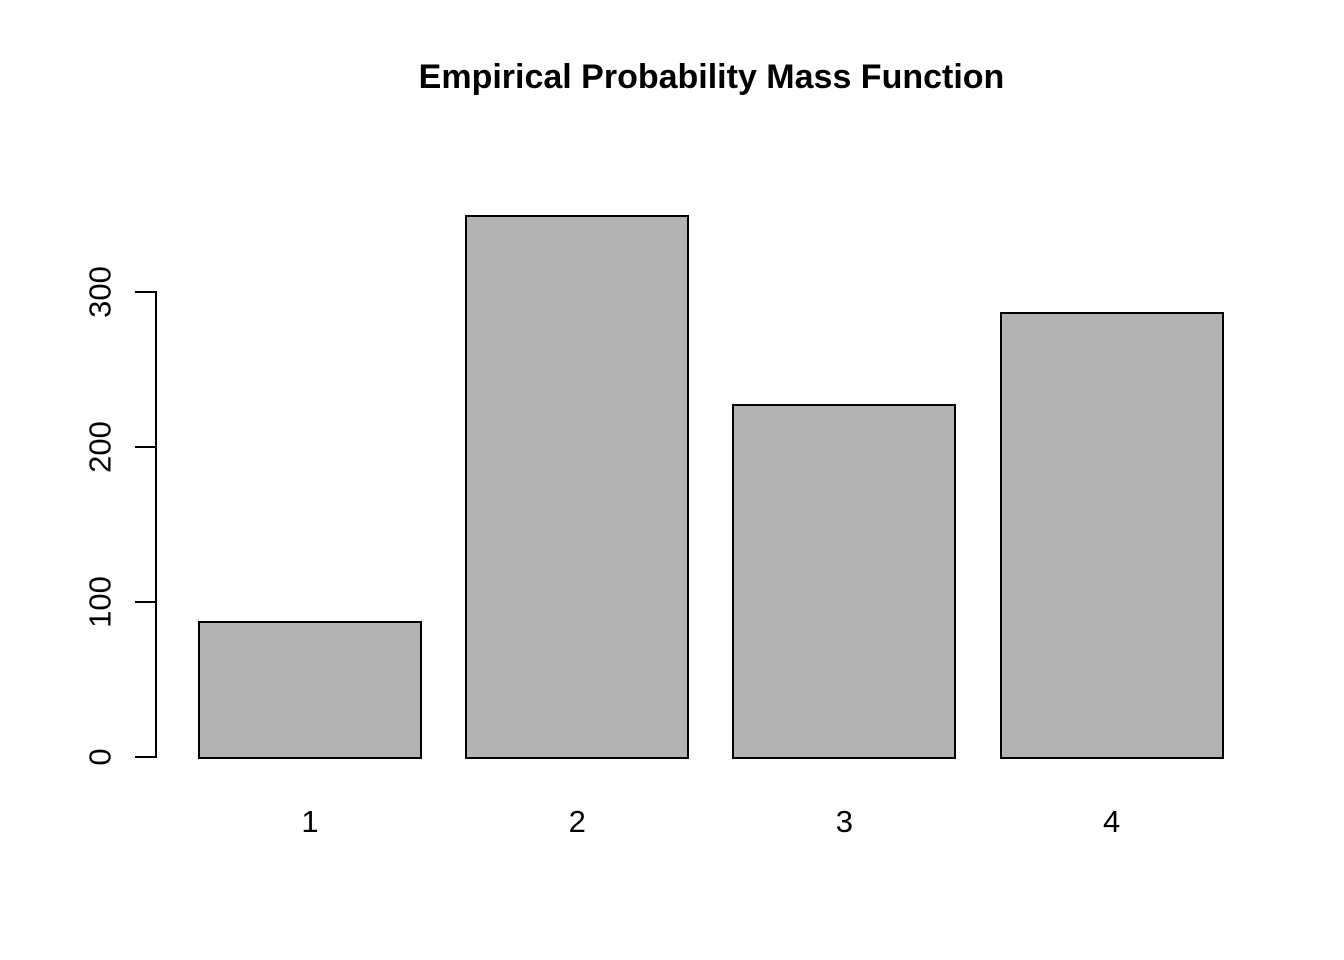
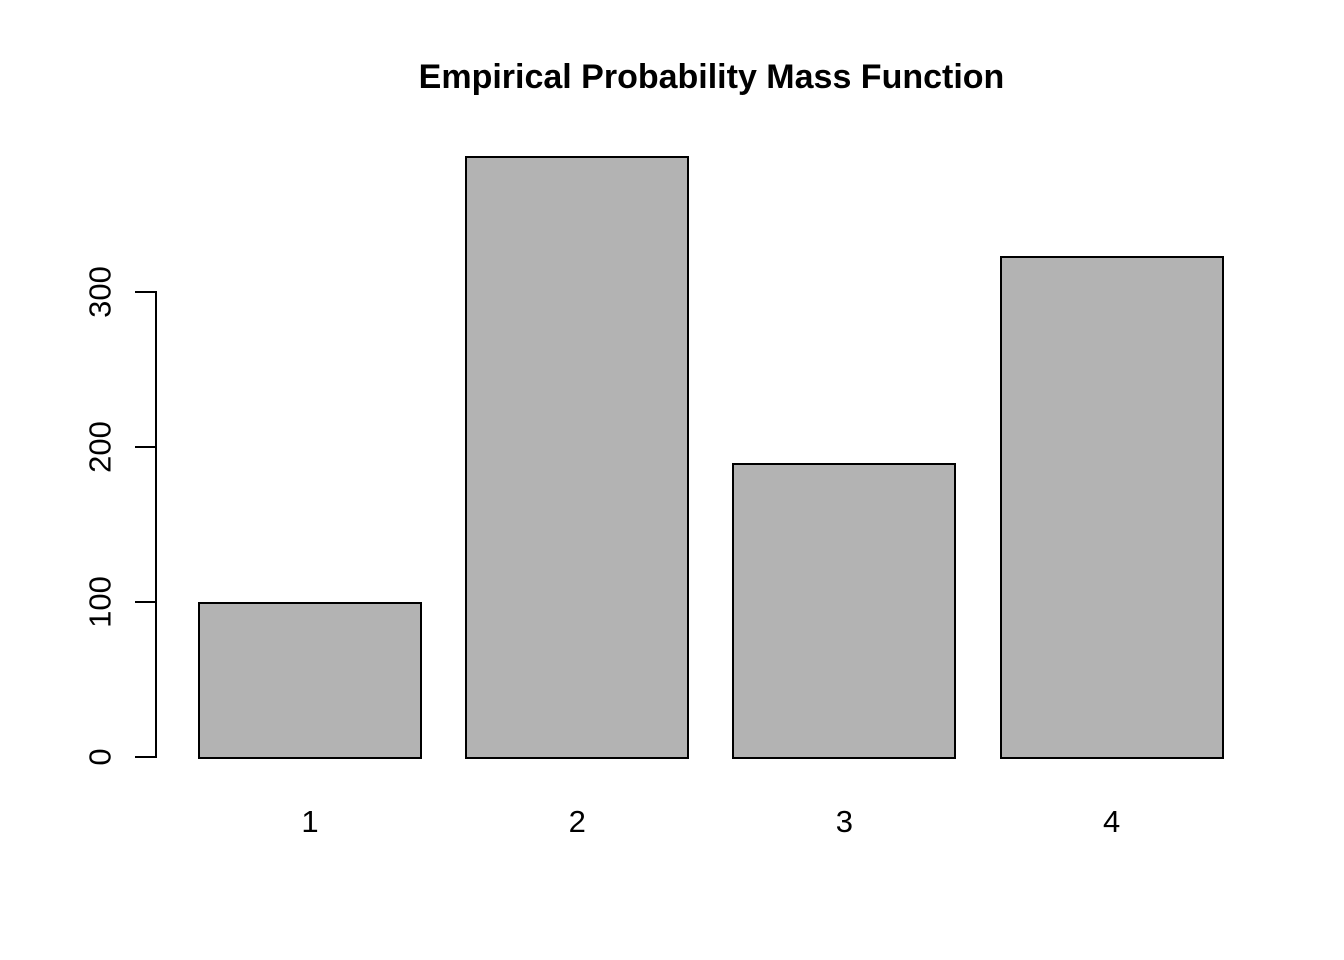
1: 88 -> 100
2: 350 -> 388
3: 228 -> 190
4: 287 -> 323
